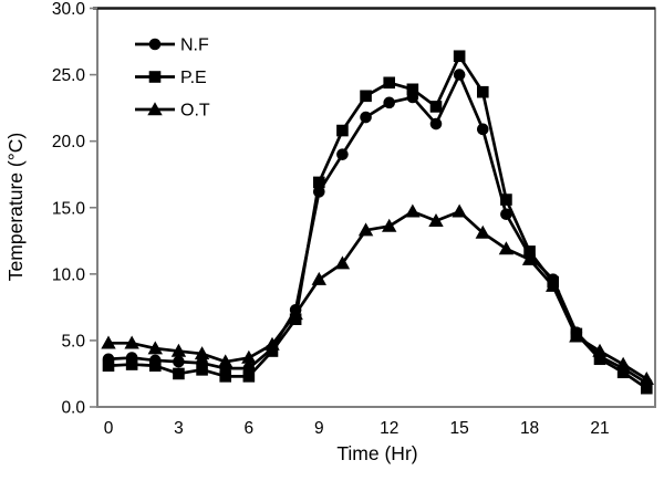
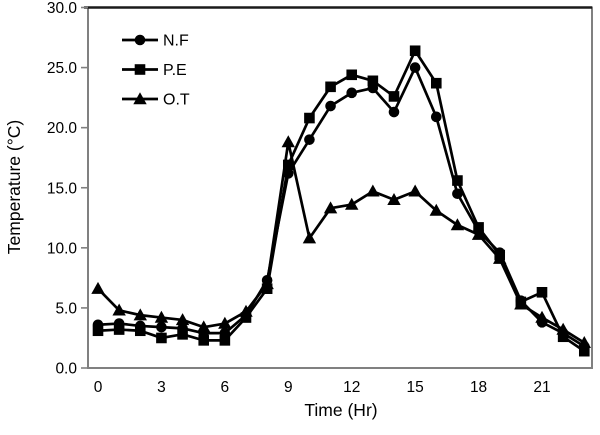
O.T/0: 4.8 -> 6.6
O.T/9: 9.6 -> 18.8
P.E/21: 3.6 -> 6.3
